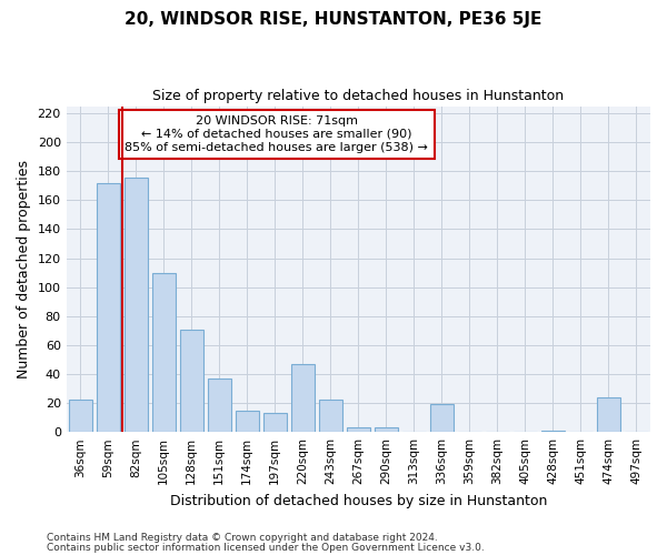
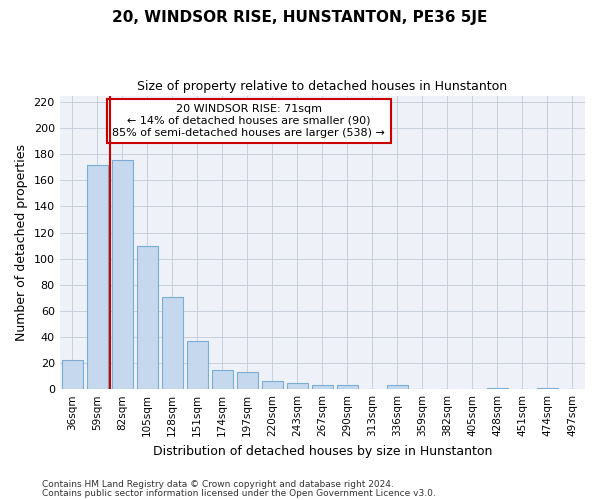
220sqm: 47 -> 6
243sqm: 22 -> 5
336sqm: 19 -> 3
474sqm: 24 -> 1
